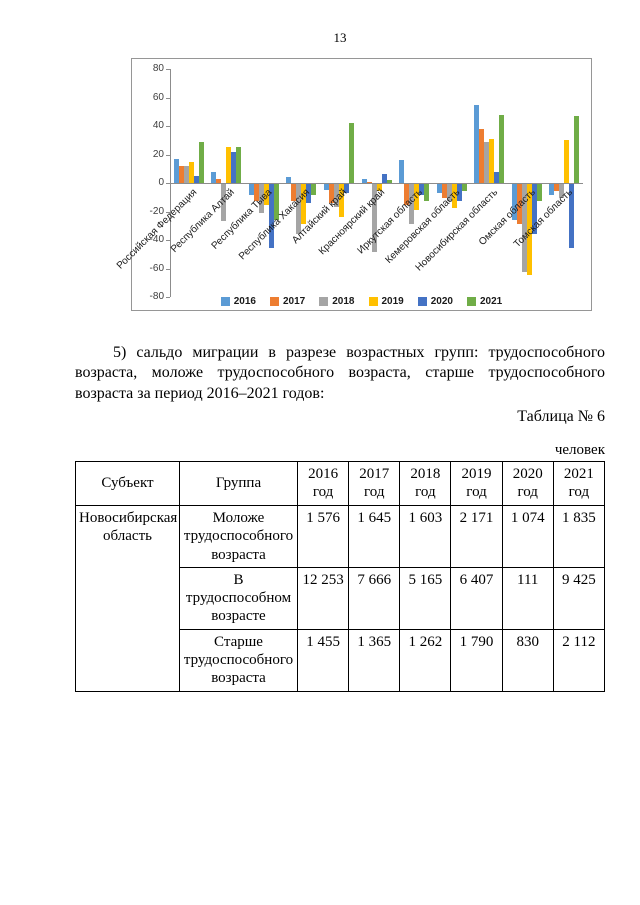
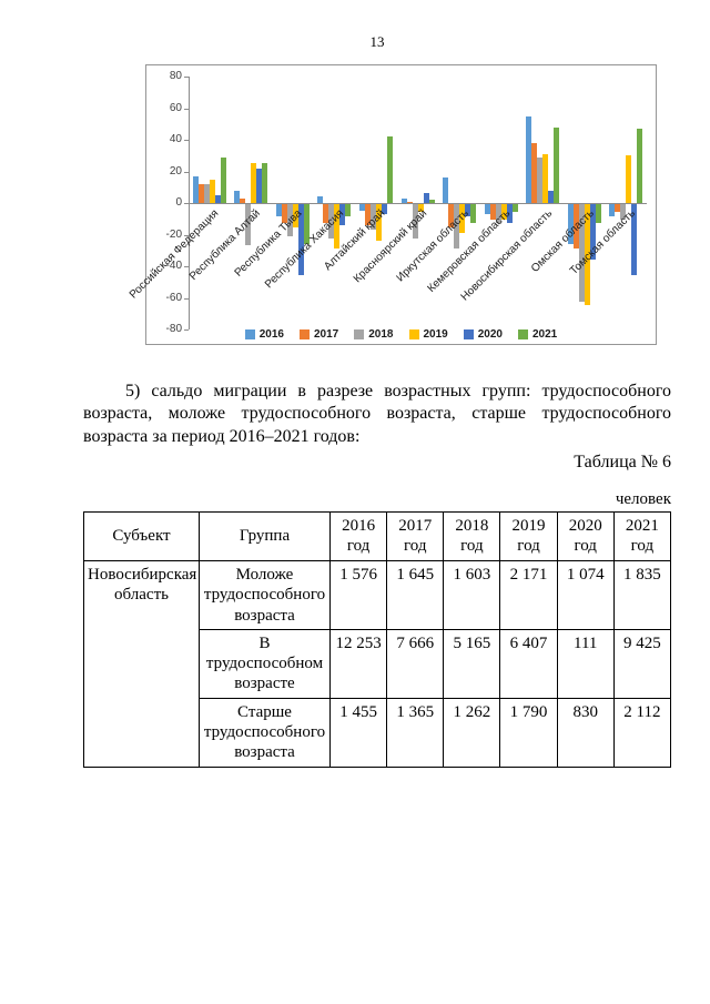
2018/Республика Хакасия: -35 -> -22
2018/Красноярский край: -48 -> -22
2019/Кемеровская область: -17 -> -10
